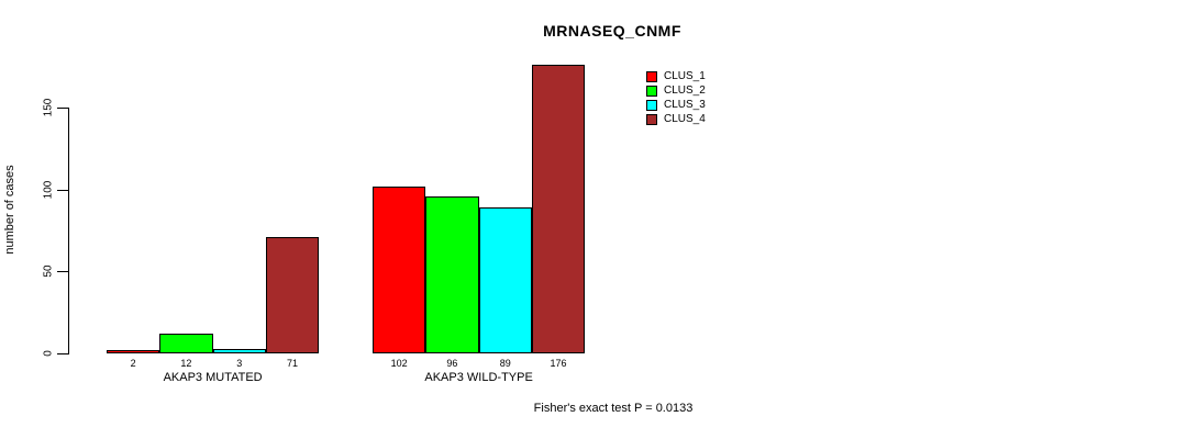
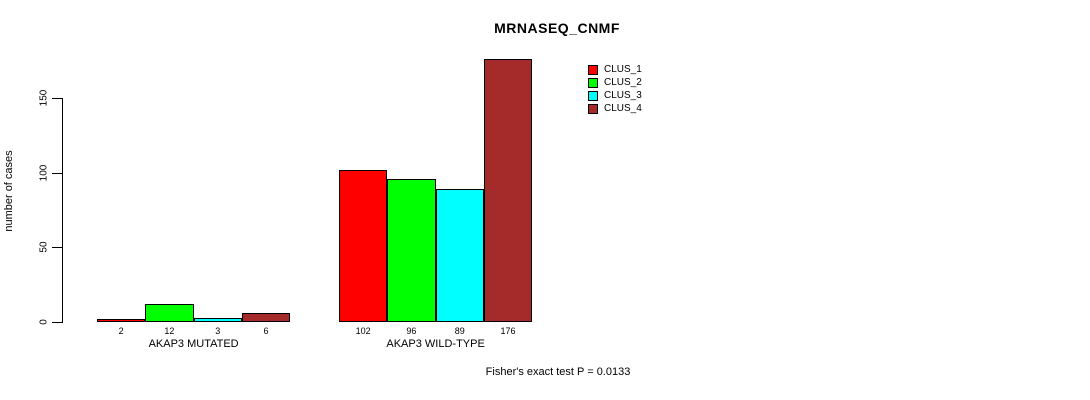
CLUS_4/AKAP3 MUTATED: 71 -> 6
